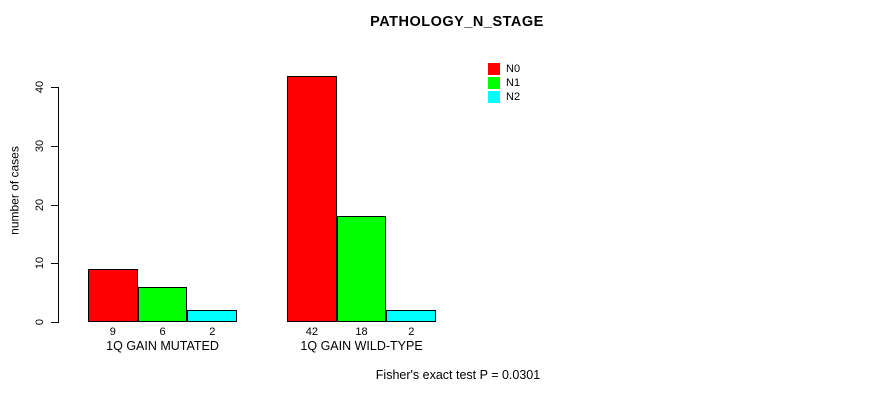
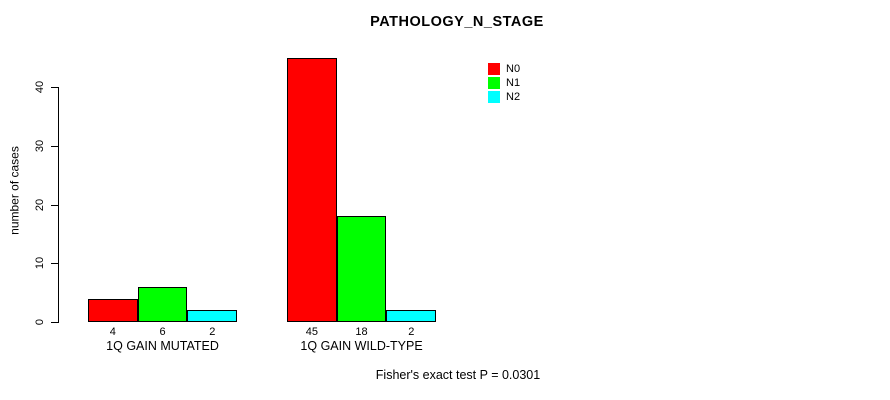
N0/1Q GAIN MUTATED: 9 -> 4
N0/1Q GAIN WILD-TYPE: 42 -> 45
